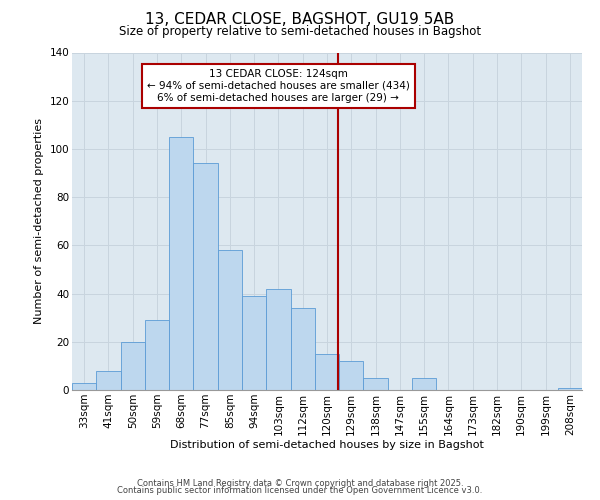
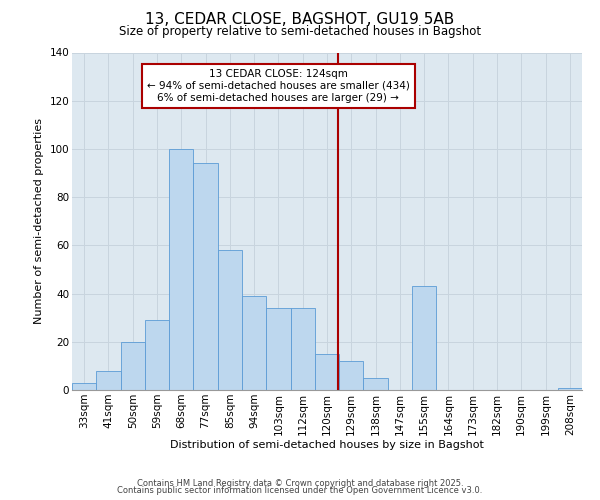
68sqm: 105 -> 100
103sqm: 42 -> 34
155sqm: 5 -> 43
